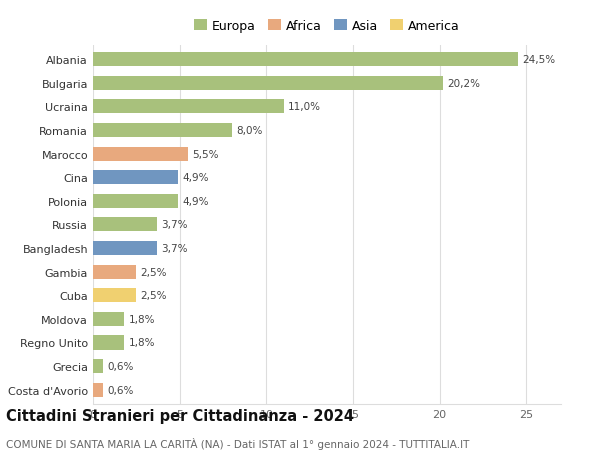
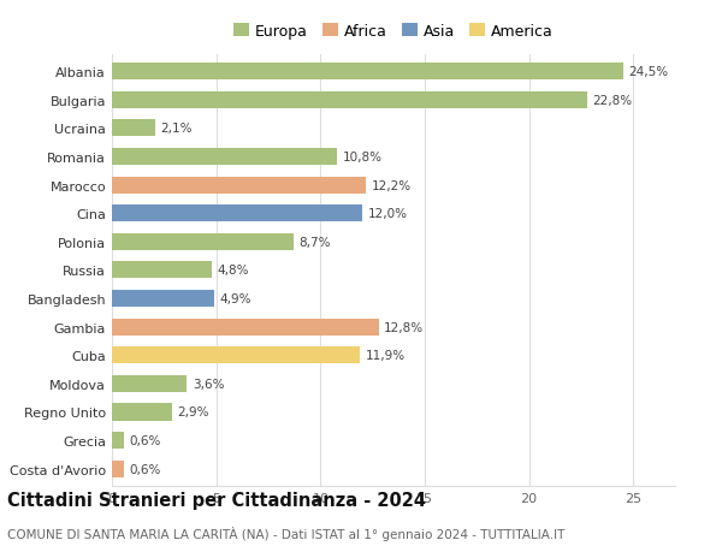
Bulgaria: 20,2% -> 22,8%
Ucraina: 11,0% -> 2,1%
Romania: 8,0% -> 10,8%
Marocco: 5,5% -> 12,2%
Cina: 4,9% -> 12,0%
Polonia: 4,9% -> 8,7%
Russia: 3,7% -> 4,8%
Bangladesh: 3,7% -> 4,9%
Gambia: 2,5% -> 12,8%
Cuba: 2,5% -> 11,9%
Moldova: 1,8% -> 3,6%
Regno Unito: 1,8% -> 2,9%
